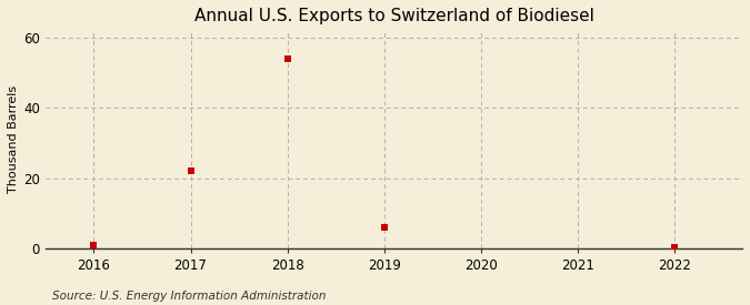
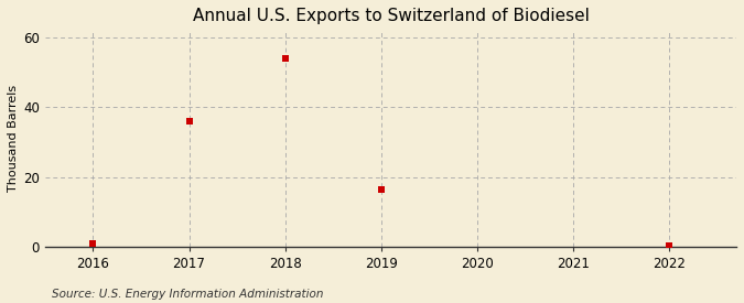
2017: 22.0 -> 36.0
2019: 6.0 -> 16.5
